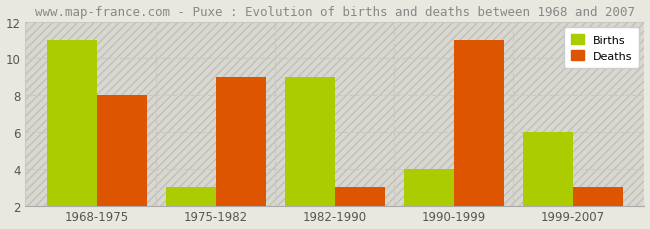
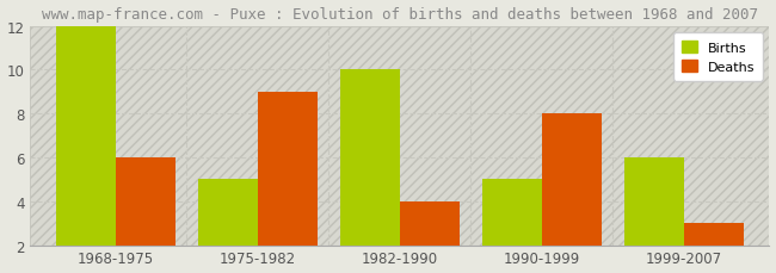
Births/1968-1975: 11 -> 12
Deaths/1968-1975: 8 -> 6
Births/1975-1982: 3 -> 5
Births/1982-1990: 9 -> 10
Deaths/1982-1990: 3 -> 4
Births/1990-1999: 4 -> 5
Deaths/1990-1999: 11 -> 8
